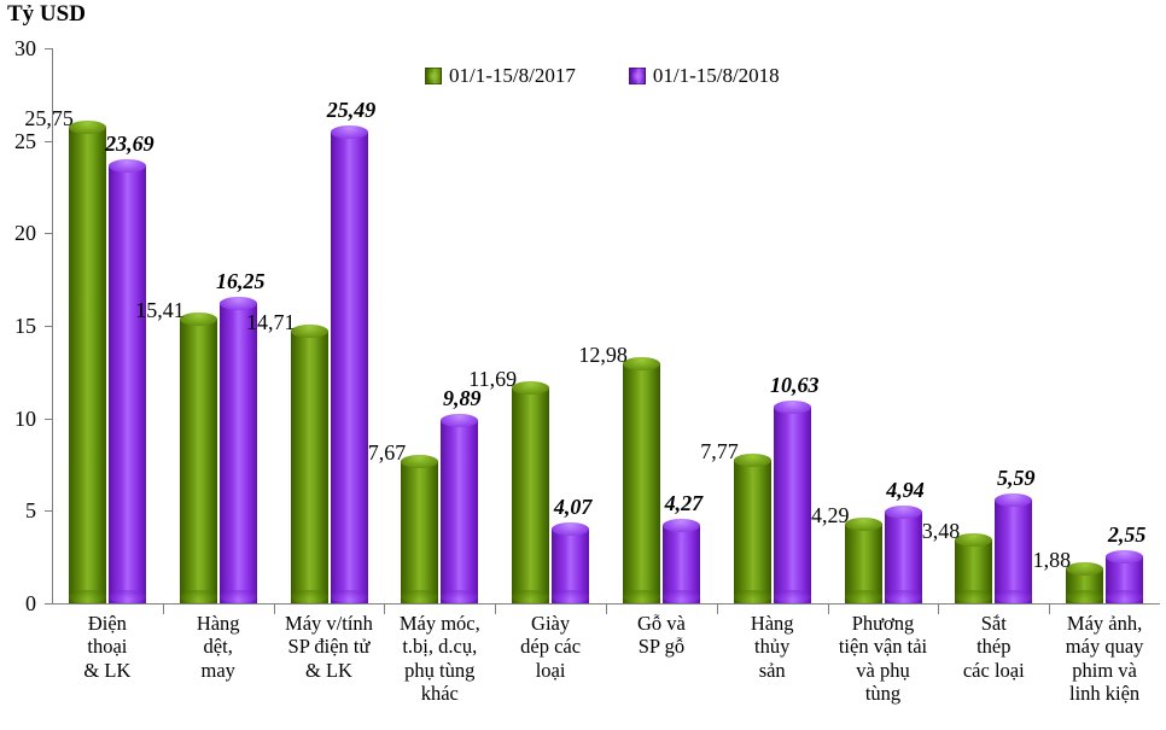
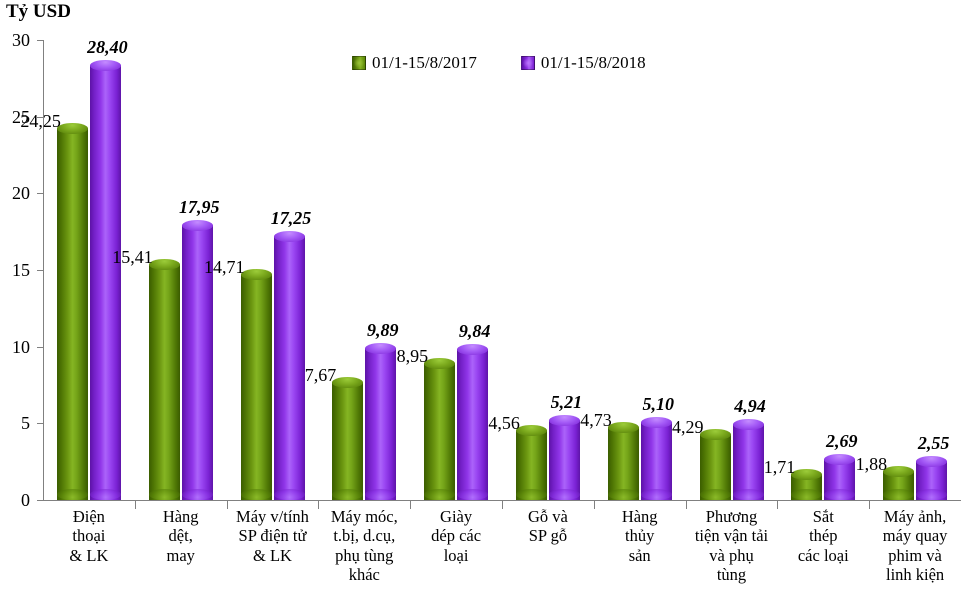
01/1-15/8/2017/Điện thoại & LK: 25,75 -> 24,25
01/1-15/8/2018/Điện thoại & LK: 23,69 -> 28,40
01/1-15/8/2018/Hàng dệt, may: 16,25 -> 17,95
01/1-15/8/2018/Máy v/tính SP điện tử & LK: 25,49 -> 17,25
01/1-15/8/2017/Giày dép các loại: 11,69 -> 8,95
01/1-15/8/2018/Giày dép các loại: 4,07 -> 9,84
01/1-15/8/2017/Gỗ và SP gỗ: 12,98 -> 4,56
01/1-15/8/2018/Gỗ và SP gỗ: 4,27 -> 5,21
01/1-15/8/2017/Hàng thủy sản: 7,77 -> 4,73
01/1-15/8/2018/Hàng thủy sản: 10,63 -> 5,10
01/1-15/8/2017/Sắt thép các loại: 3,48 -> 1,71
01/1-15/8/2018/Sắt thép các loại: 5,59 -> 2,69
